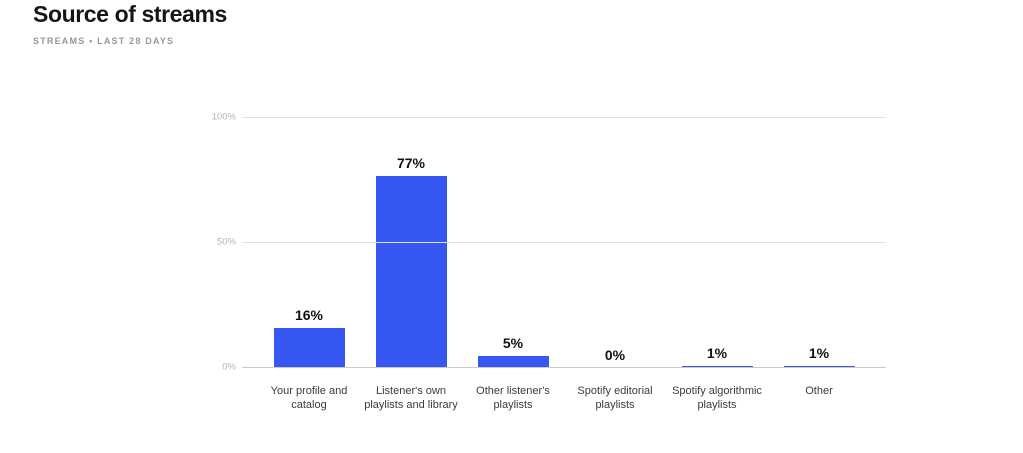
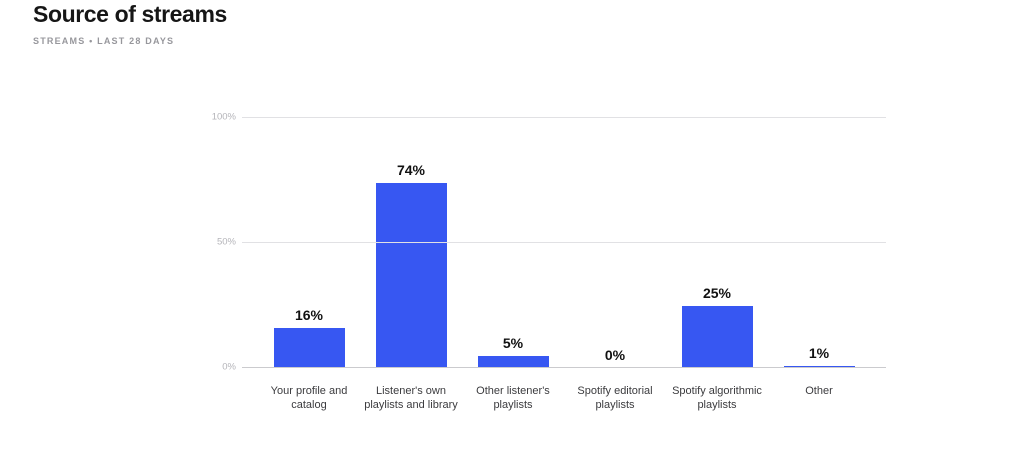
Listener's own playlists and library: 77% -> 74%
Spotify algorithmic playlists: 1% -> 25%
